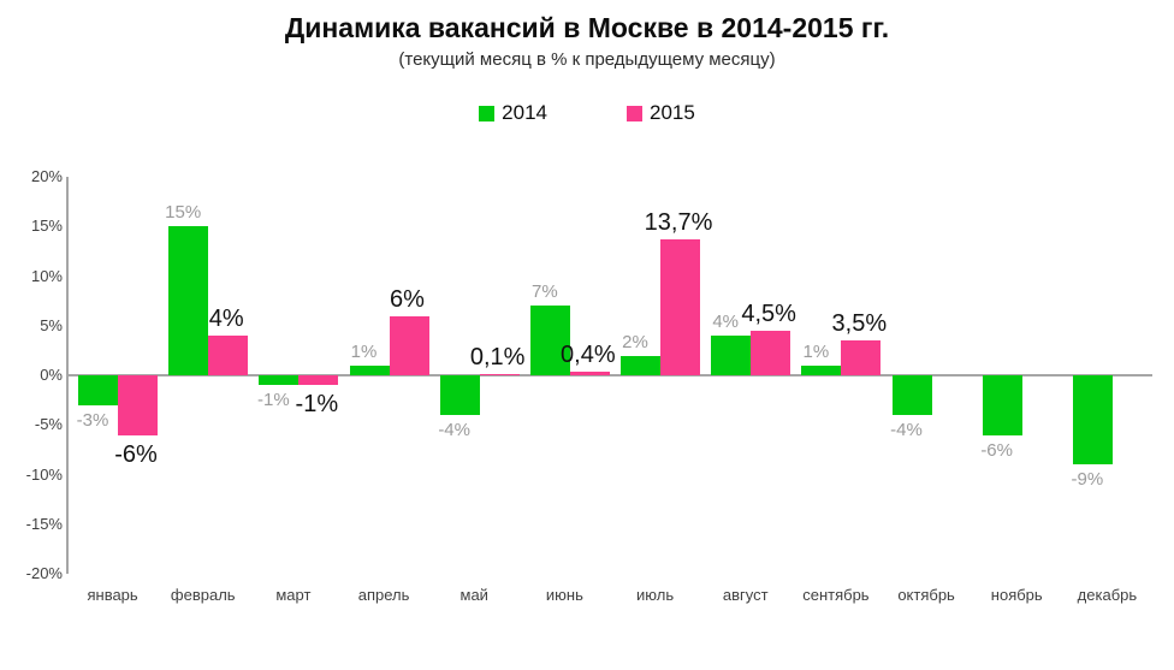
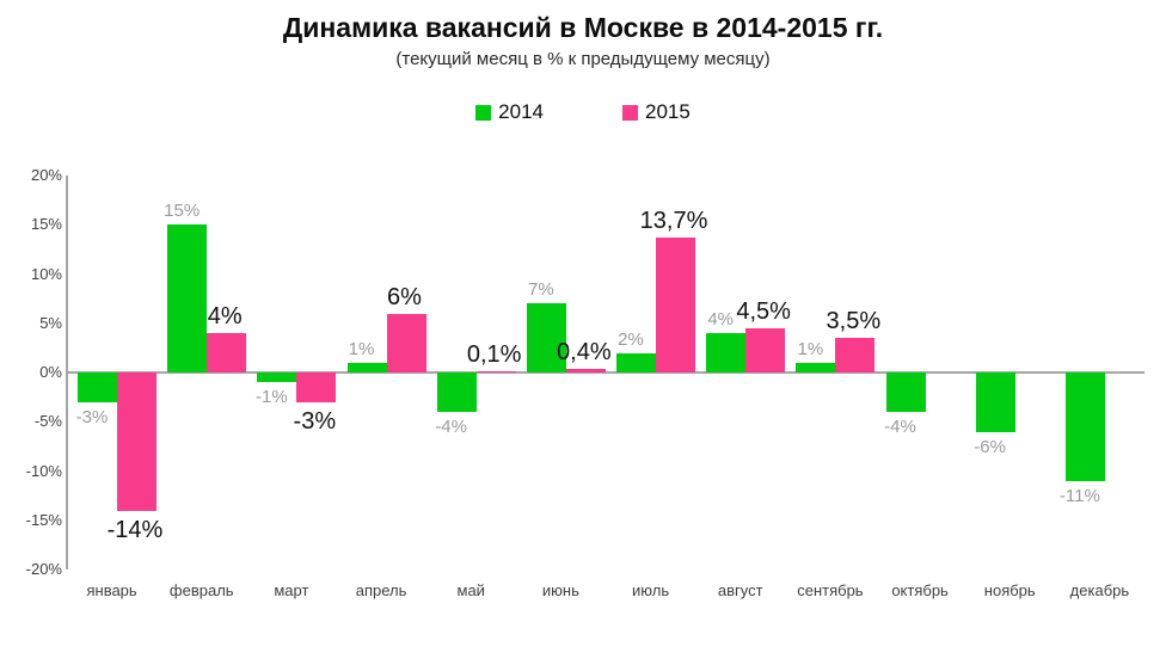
2015/январь: -6% -> -14%
2015/март: -1% -> -3%
2014/декабрь: -9% -> -11%
